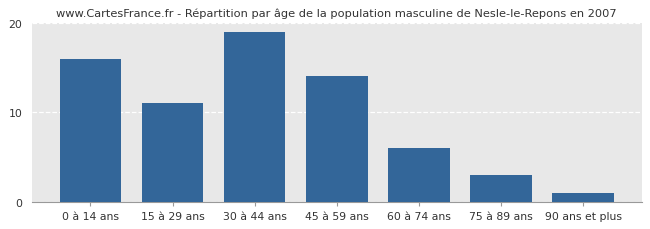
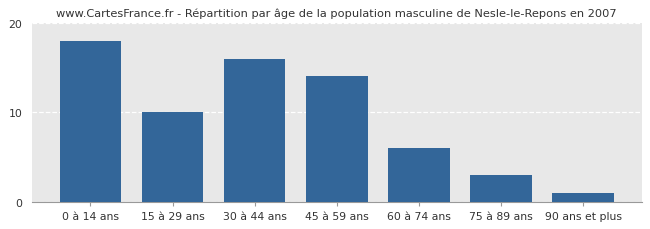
0 à 14 ans: 16 -> 18
15 à 29 ans: 11 -> 10
30 à 44 ans: 19 -> 16
